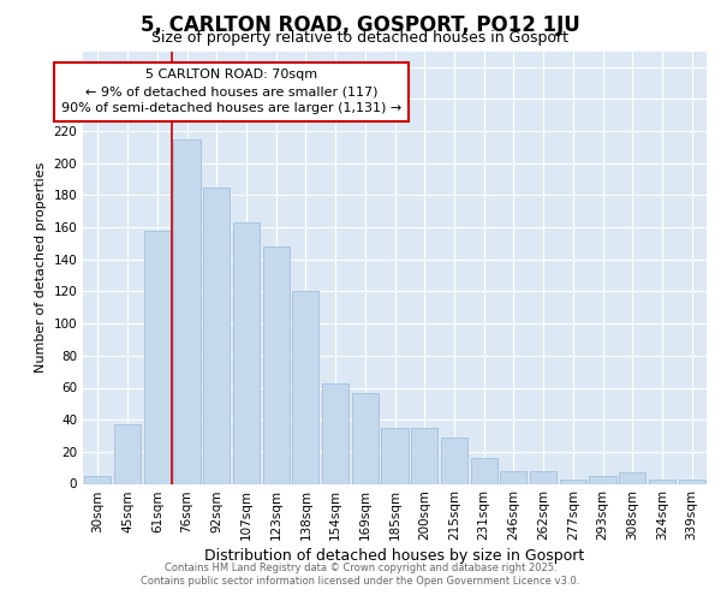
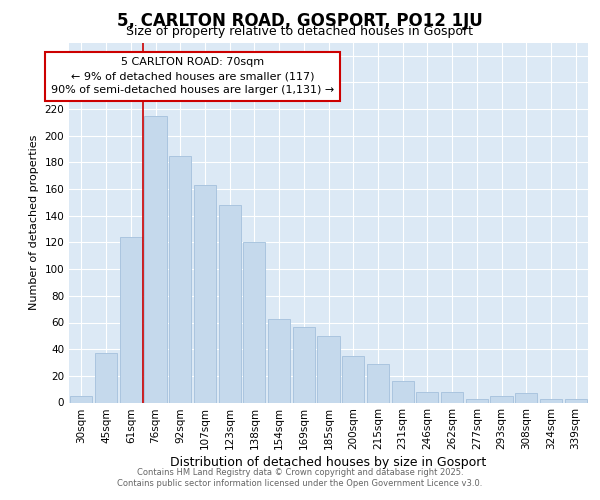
61sqm: 158 -> 124
185sqm: 35 -> 50
